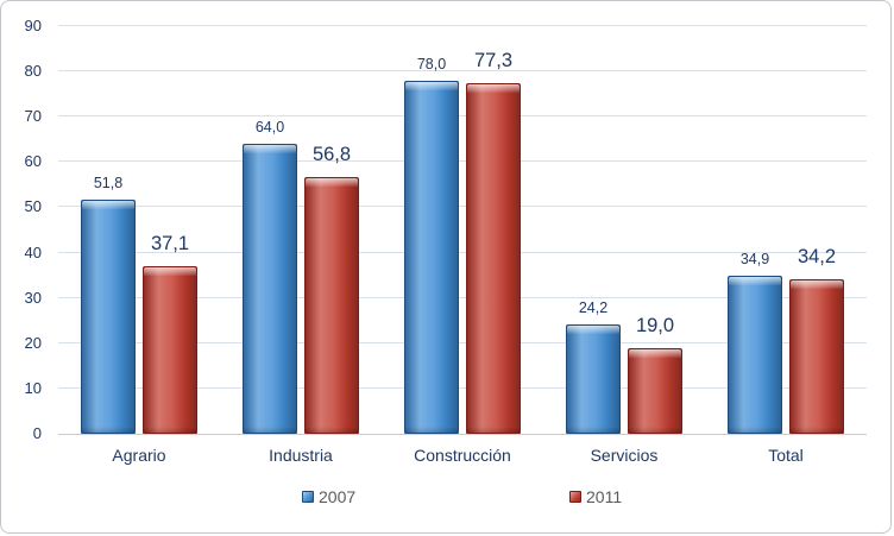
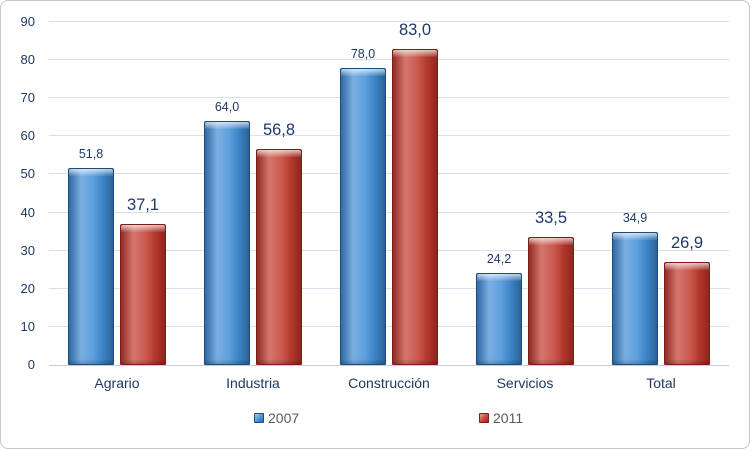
2011/Construcción: 77,3 -> 83,0
2011/Servicios: 19,0 -> 33,5
2011/Total: 34,2 -> 26,9
